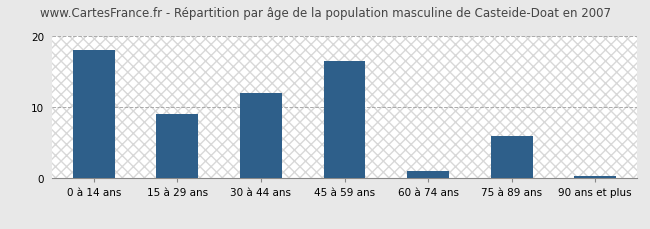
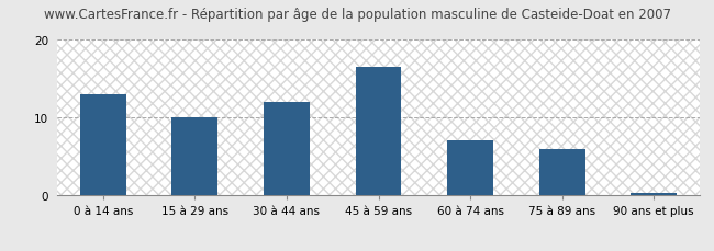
0 à 14 ans: 18.0 -> 13.0
15 à 29 ans: 9.0 -> 10.0
60 à 74 ans: 1.0 -> 7.0
